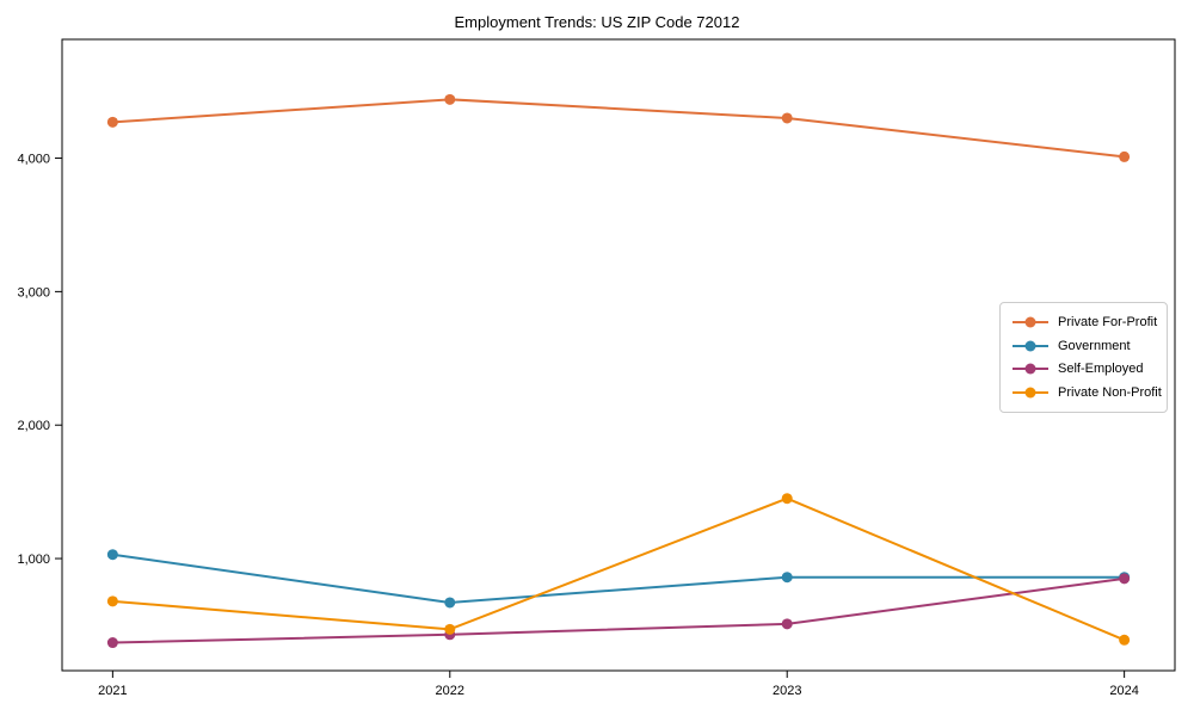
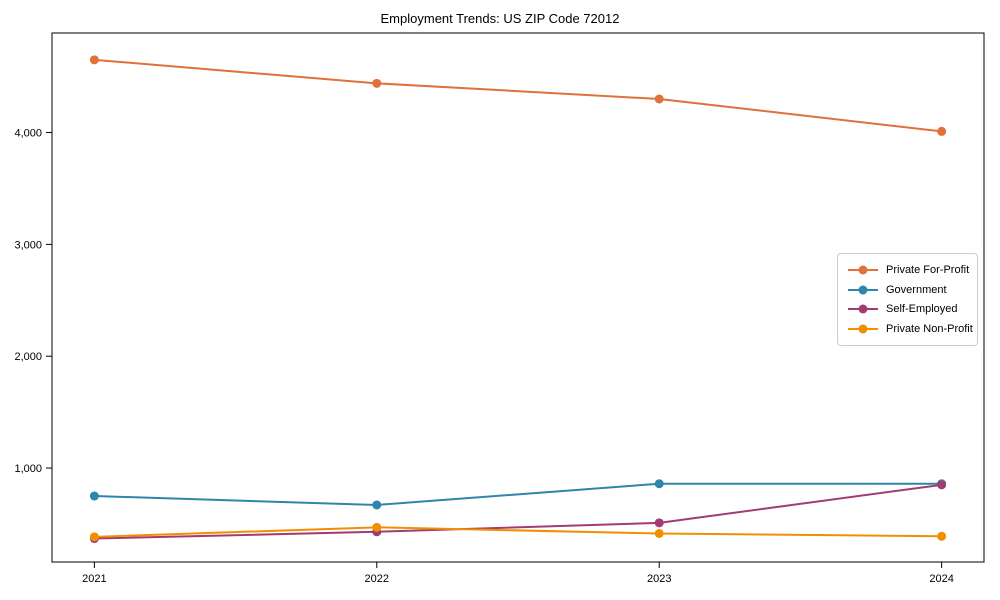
Private For-Profit/2021: 4270 -> 4650
Government/2021: 1030 -> 750
Private Non-Profit/2021: 680 -> 380
Private Non-Profit/2023: 1450 -> 420
